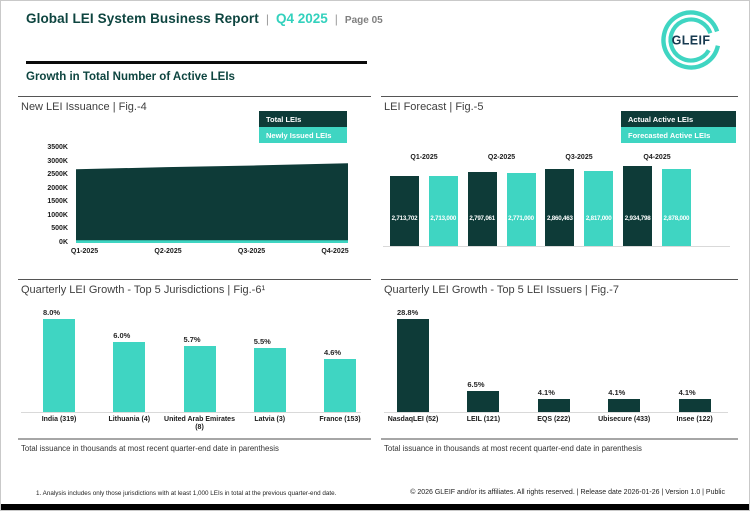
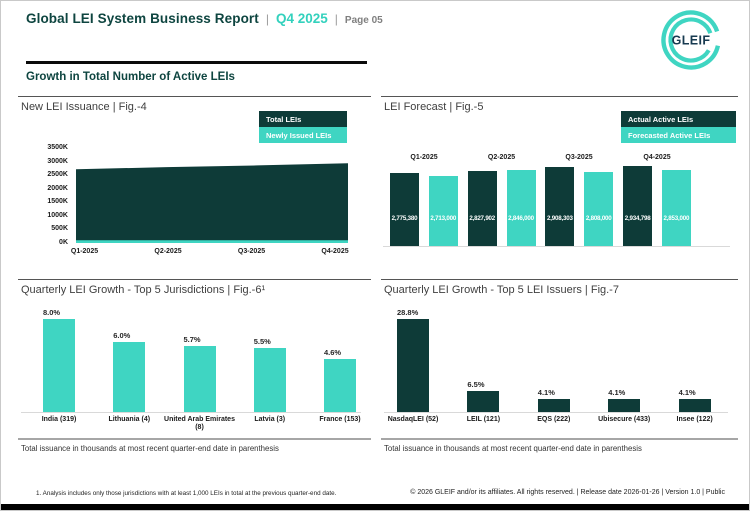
LEI Forecast | Fig.-5/Actual Active LEIs/Q1-2025: 2,713,702 -> 2,775,380
LEI Forecast | Fig.-5/Actual Active LEIs/Q2-2025: 2,797,061 -> 2,827,902
LEI Forecast | Fig.-5/Forecasted Active LEIs/Q2-2025: 2,771,000 -> 2,846,000
LEI Forecast | Fig.-5/Actual Active LEIs/Q3-2025: 2,860,463 -> 2,908,303
LEI Forecast | Fig.-5/Forecasted Active LEIs/Q3-2025: 2,817,000 -> 2,808,000
LEI Forecast | Fig.-5/Forecasted Active LEIs/Q4-2025: 2,878,000 -> 2,853,000
